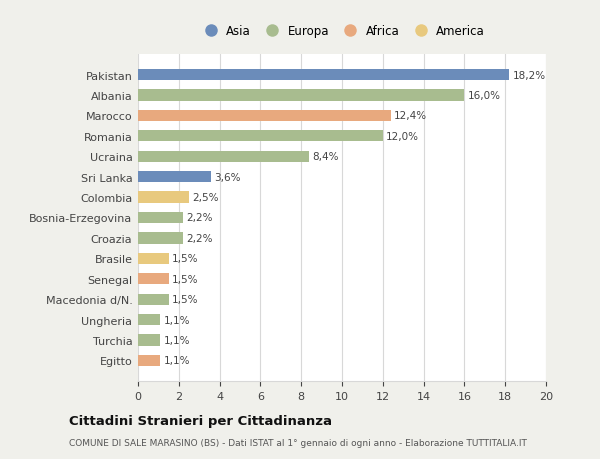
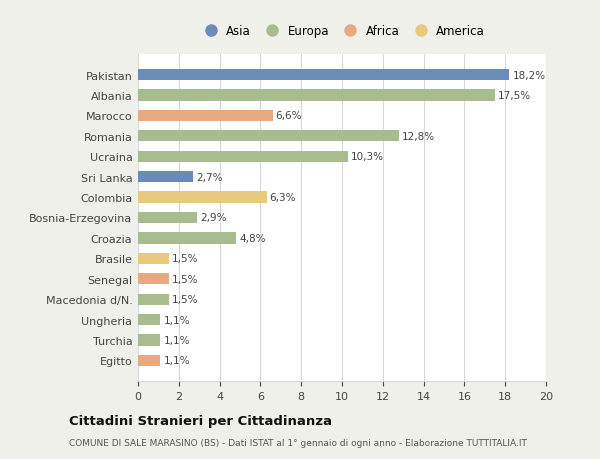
Albania: 16,0% -> 17,5%
Marocco: 12,4% -> 6,6%
Romania: 12,0% -> 12,8%
Ucraina: 8,4% -> 10,3%
Sri Lanka: 3,6% -> 2,7%
Colombia: 2,5% -> 6,3%
Bosnia-Erzegovina: 2,2% -> 2,9%
Croazia: 2,2% -> 4,8%
